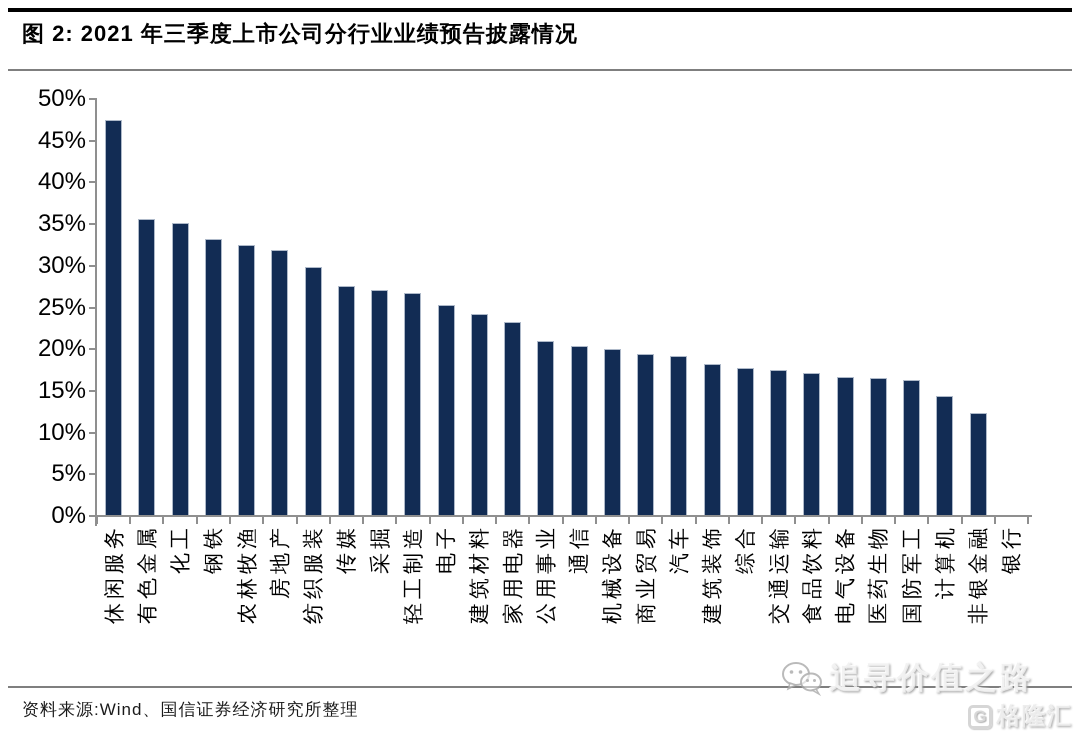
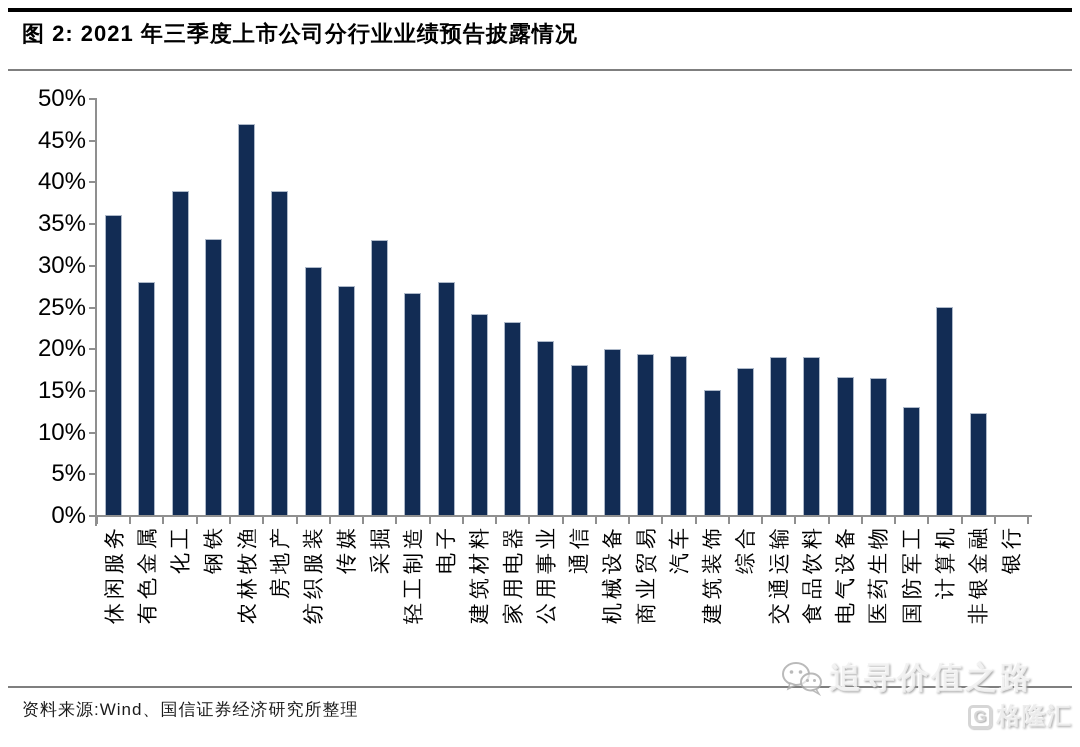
休闲服务: 48% -> 36%
有色金属: 36% -> 28%
化工: 35% -> 39%
农林牧渔: 32% -> 47%
房地产: 32% -> 39%
采掘: 27% -> 33%
电子: 25% -> 28%
通信: 20% -> 18%
建筑装饰: 18% -> 15%
交通运输: 17% -> 19%
食品饮料: 17% -> 19%
国防军工: 16% -> 13%
计算机: 14% -> 25%
